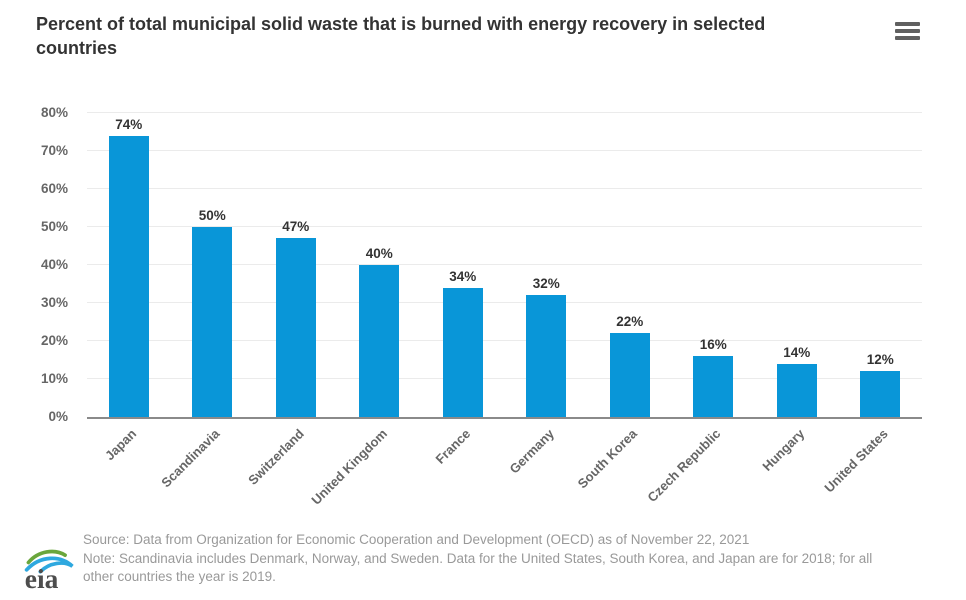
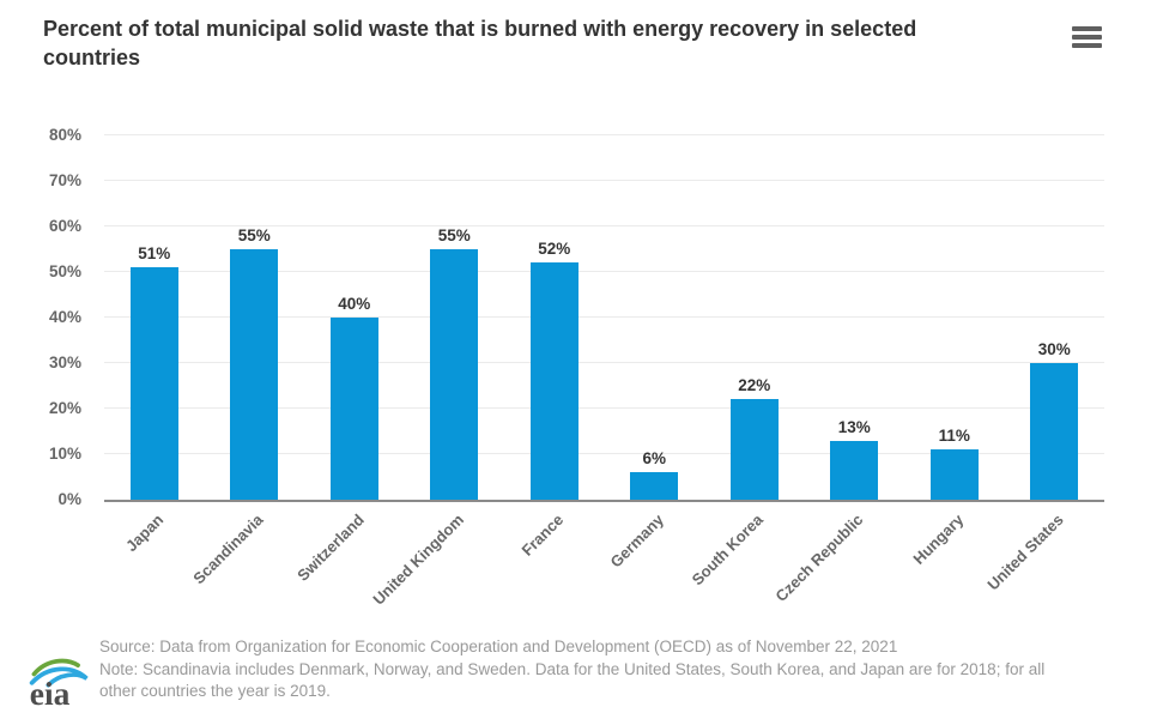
Japan: 74% -> 51%
Scandinavia: 50% -> 55%
Switzerland: 47% -> 40%
United Kingdom: 40% -> 55%
France: 34% -> 52%
Germany: 32% -> 6%
Czech Republic: 16% -> 13%
Hungary: 14% -> 11%
United States: 12% -> 30%
